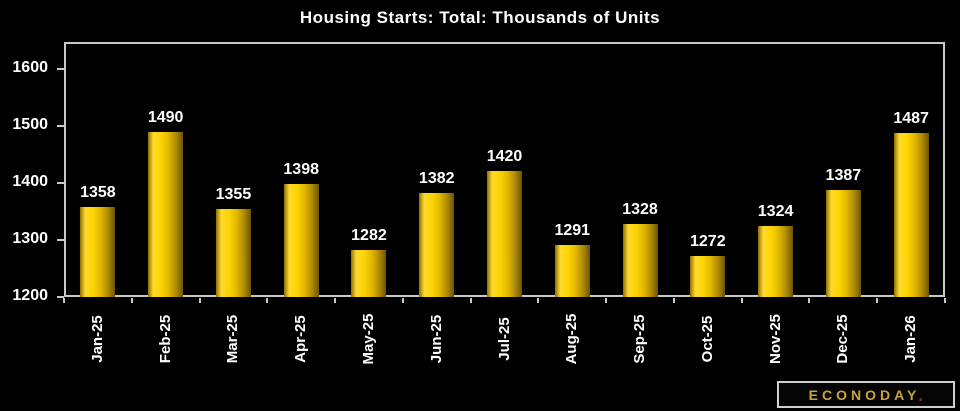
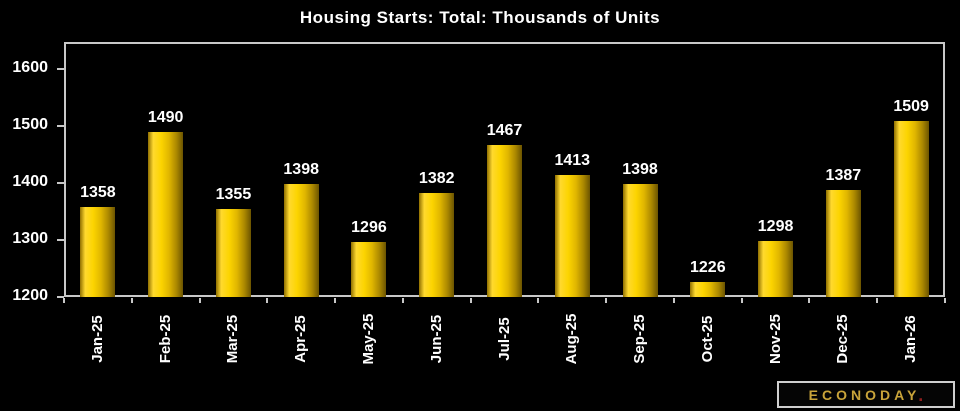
May-25: 1282 -> 1296
Jul-25: 1420 -> 1467
Aug-25: 1291 -> 1413
Sep-25: 1328 -> 1398
Oct-25: 1272 -> 1226
Nov-25: 1324 -> 1298
Jan-26: 1487 -> 1509
